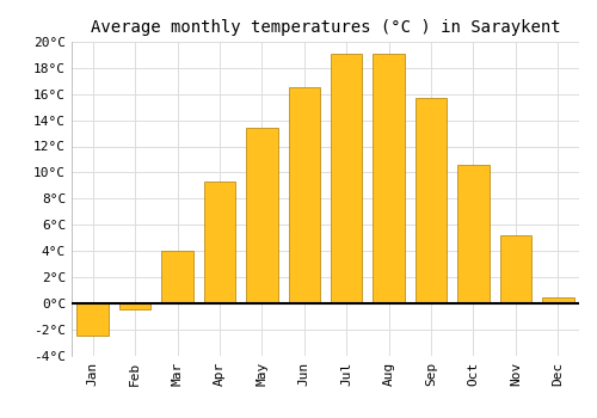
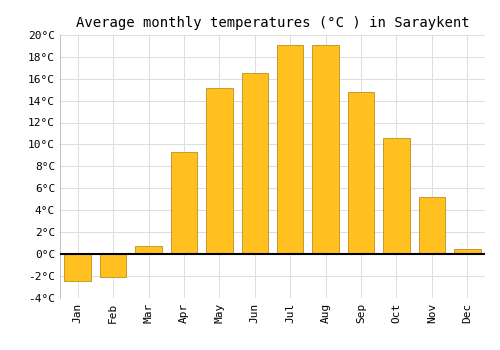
Feb: -0.5°C -> -2.1°C
Mar: 4.0°C -> 0.7°C
May: 13.4°C -> 15.2°C
Sep: 15.7°C -> 14.8°C
